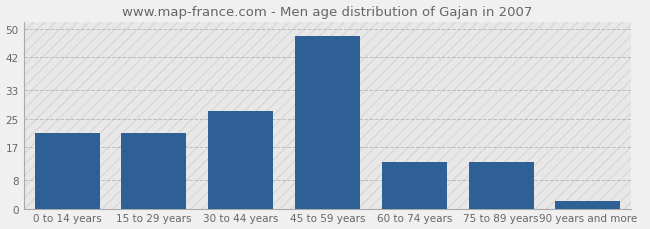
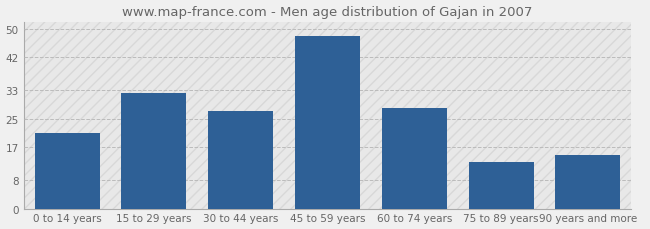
15 to 29 years: 21 -> 32
60 to 74 years: 13 -> 28
90 years and more: 2 -> 15
